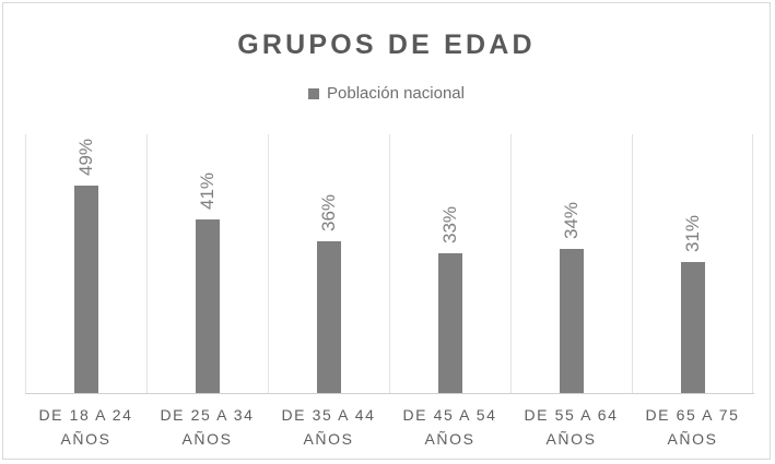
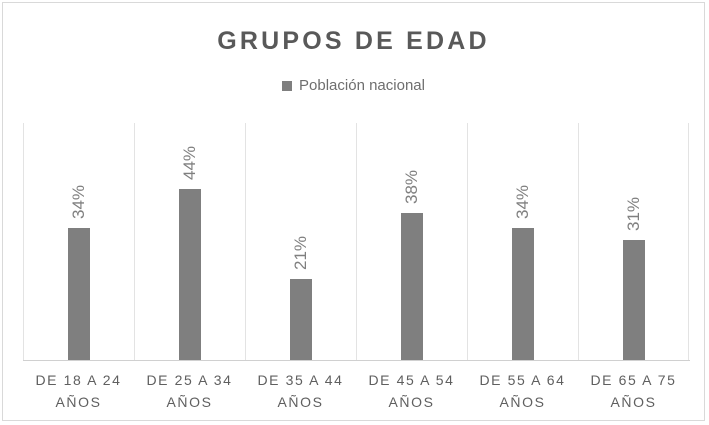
DE 18 A 24 AÑOS: 49% -> 34%
DE 25 A 34 AÑOS: 41% -> 44%
DE 35 A 44 AÑOS: 36% -> 21%
DE 45 A 54 AÑOS: 33% -> 38%
